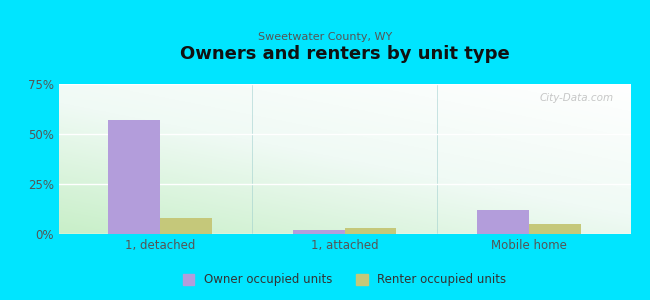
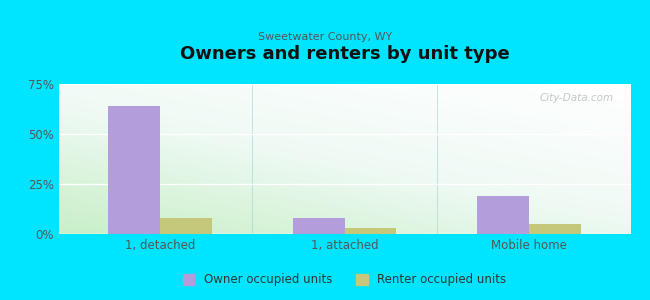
Owner occupied units/1, detached: 57% -> 64%
Owner occupied units/1, attached: 2% -> 8%
Owner occupied units/Mobile home: 12% -> 19%
